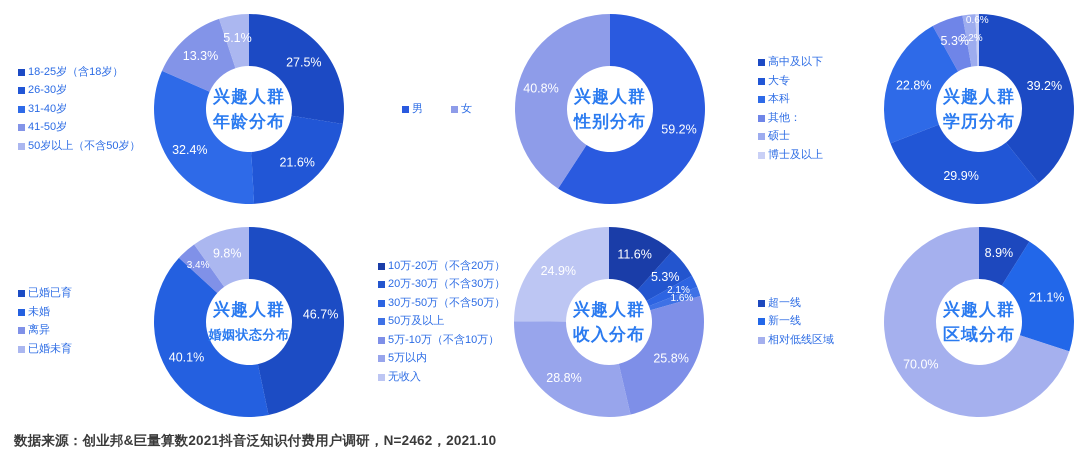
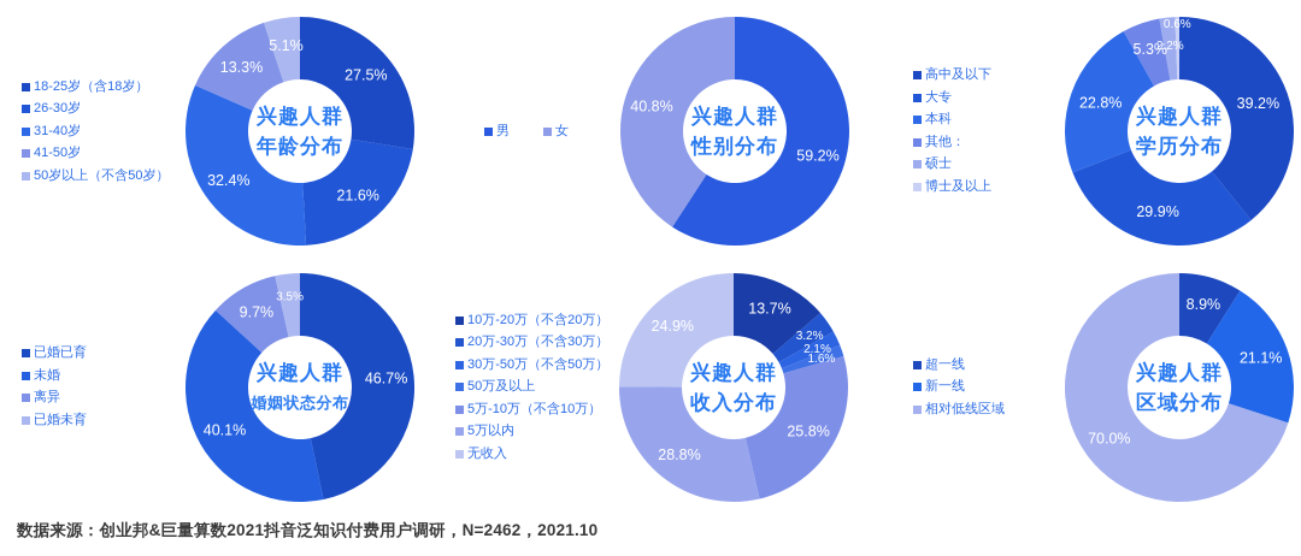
兴趣人群婚姻状态分布/离异: 3.4% -> 9.7%
兴趣人群婚姻状态分布/已婚未育: 9.8% -> 3.5%
兴趣人群收入分布/10万-20万（不含20万）: 11.6% -> 13.7%
兴趣人群收入分布/20万-30万（不含30万）: 5.3% -> 3.2%
